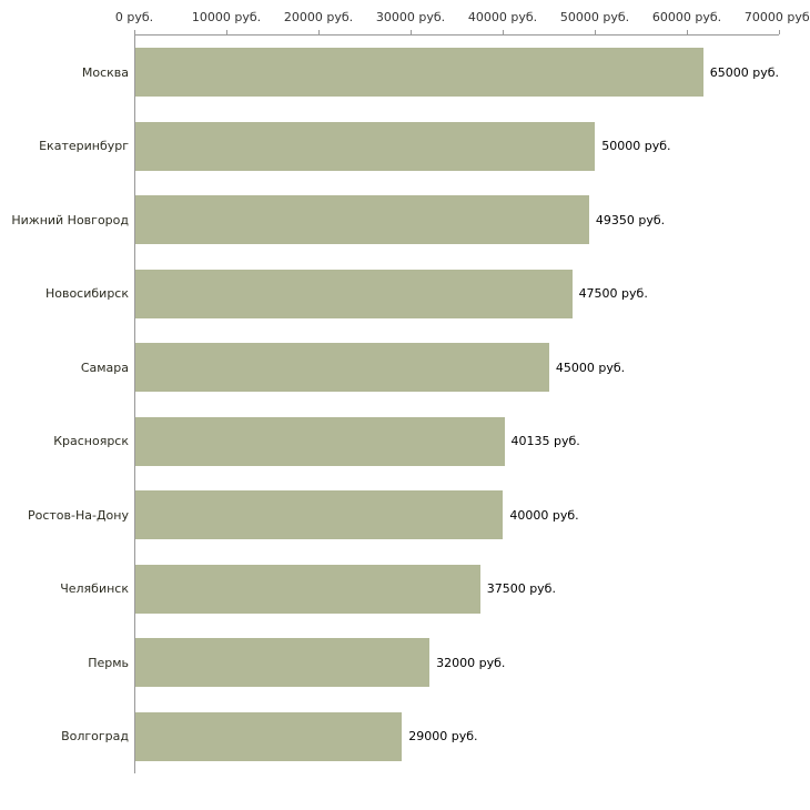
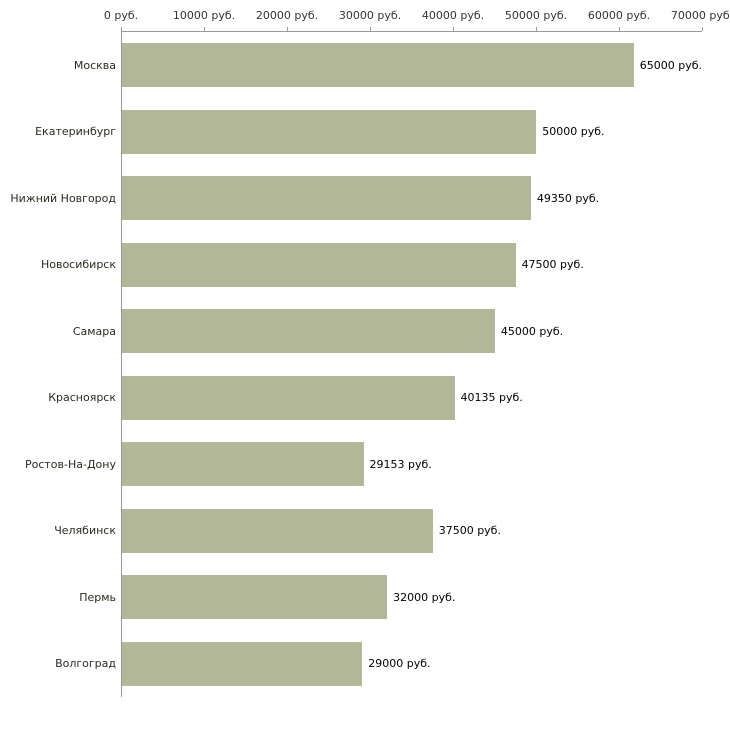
Ростов-На-Дону: 40000 -> 29153
